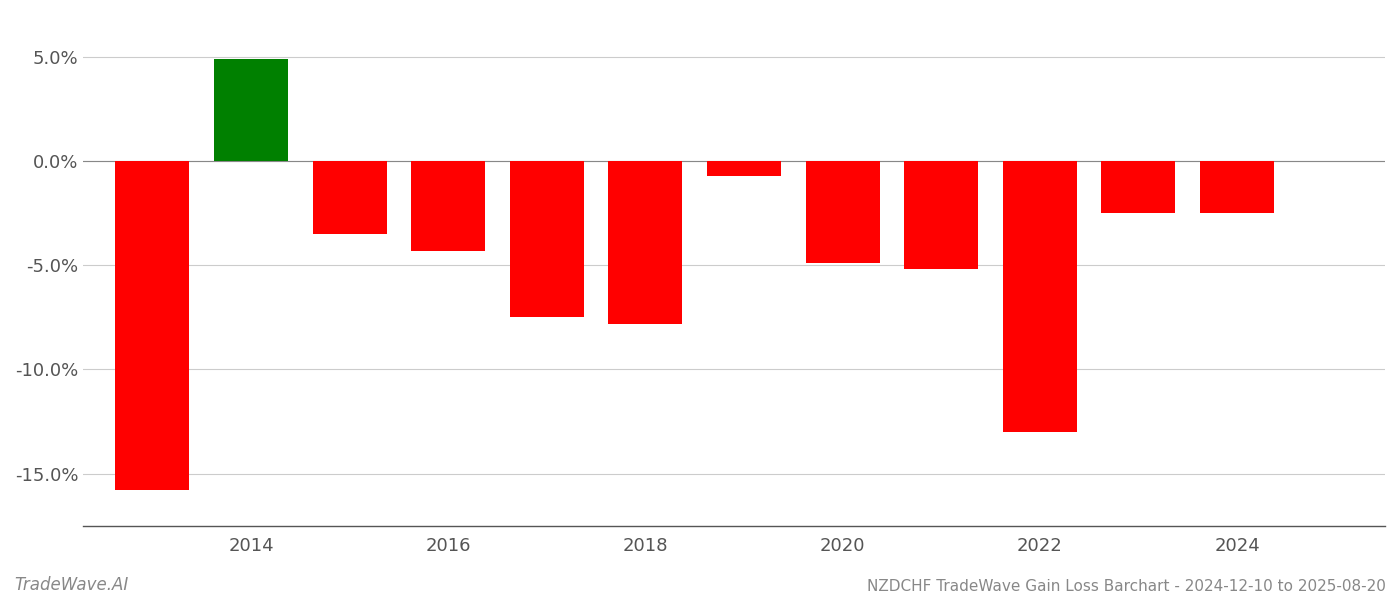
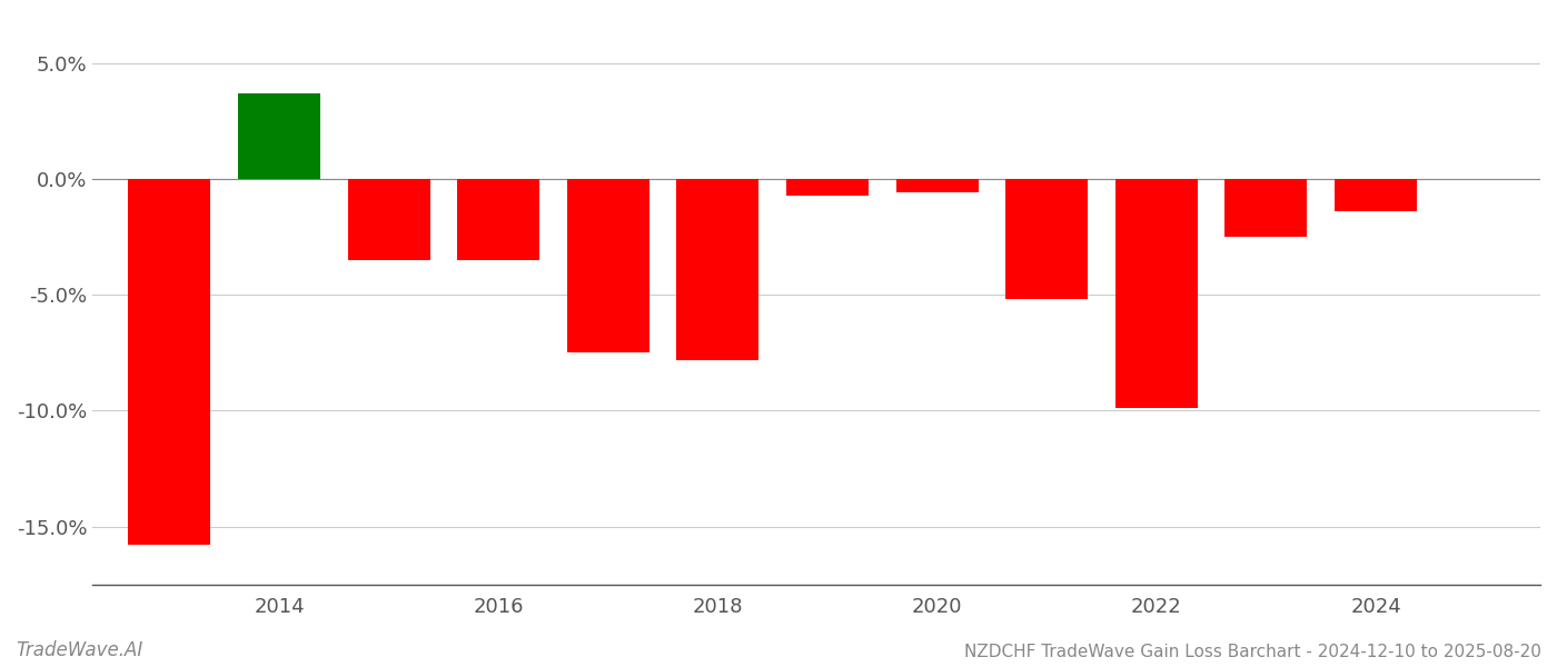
2014: 4.9% -> 3.7%
2016: -4.3% -> -3.5%
2020: -4.9% -> -0.6%
2022: -13.0% -> -9.9%
2024: -2.5% -> -1.4%
